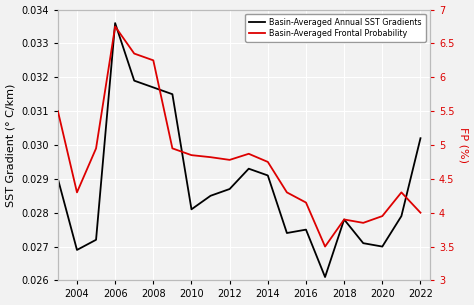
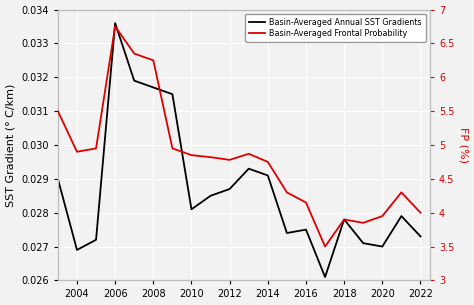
Basin-Averaged Frontal Probability/2004: 4.30 -> 4.90
Basin-Averaged Annual SST Gradients/2022: 0.0302 -> 0.0273
